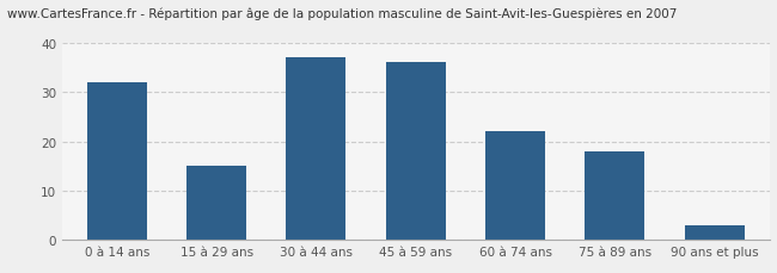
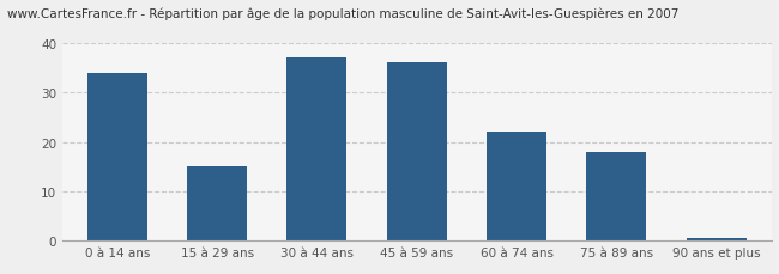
0 à 14 ans: 32.0 -> 34.0
90 ans et plus: 3.0 -> 0.5
